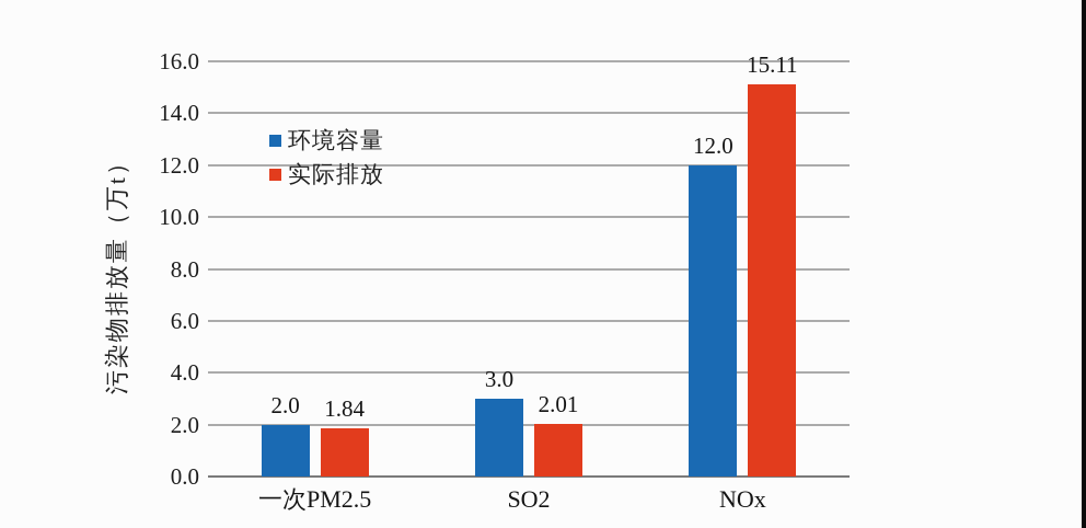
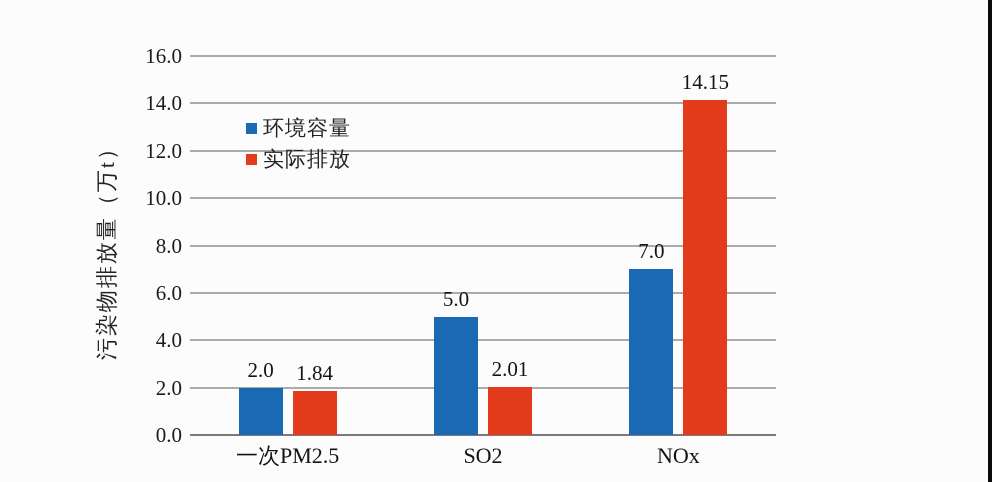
环境容量/SO2: 3.0 -> 5.0
环境容量/NOx: 12.0 -> 7.0
实际排放/NOx: 15.11 -> 14.15
